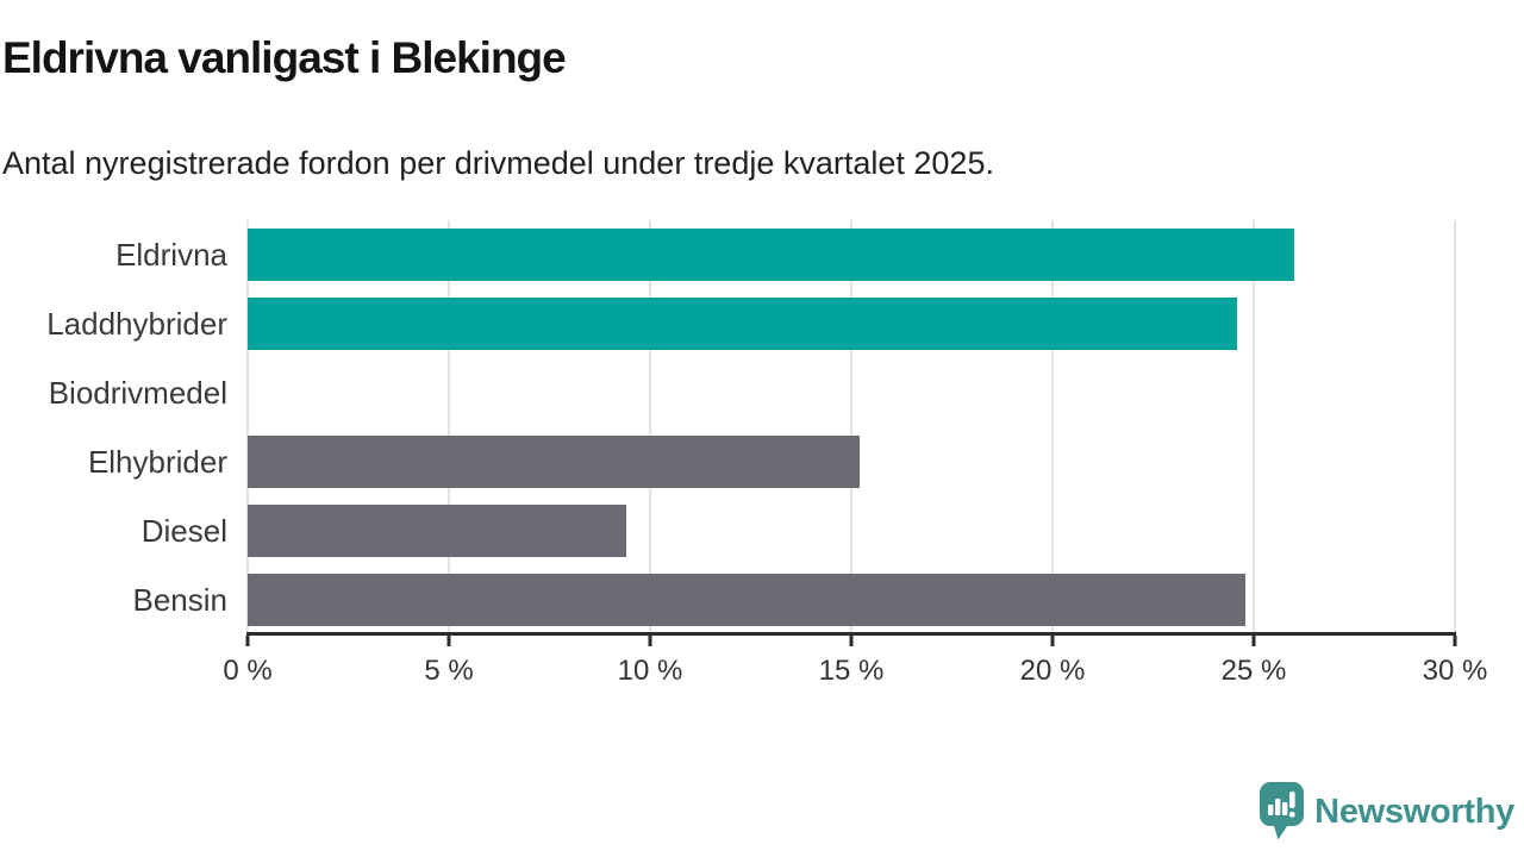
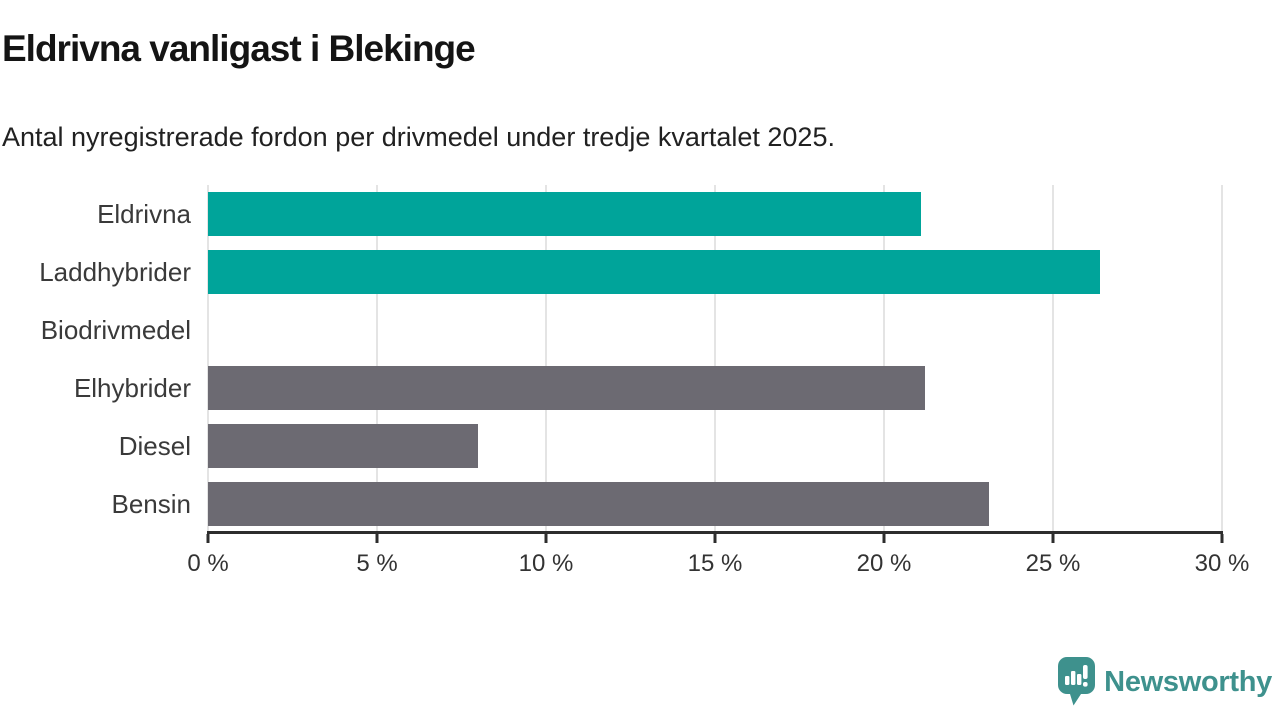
Eldrivna: 26.0% -> 21.1%
Laddhybrider: 24.6% -> 26.4%
Elhybrider: 15.2% -> 21.2%
Diesel: 9.4% -> 8.0%
Bensin: 24.8% -> 23.1%
